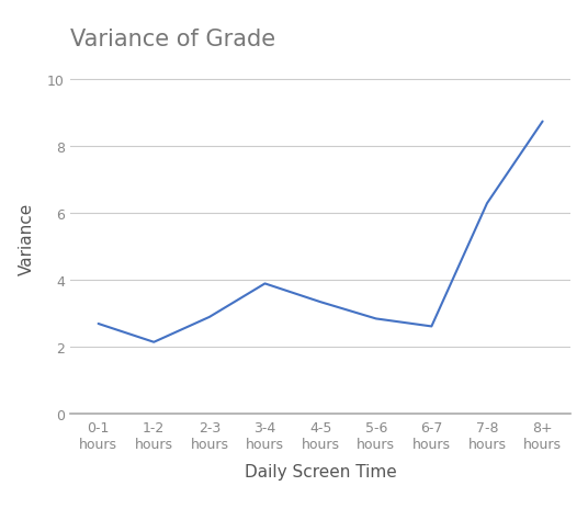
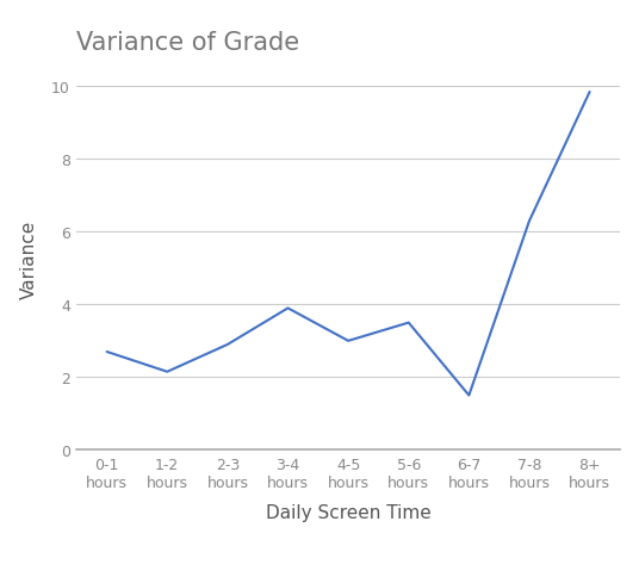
4-5 hours: 3.35 -> 3.00
5-6 hours: 2.85 -> 3.50
6-7 hours: 2.62 -> 1.50
8+ hours: 8.75 -> 9.85
